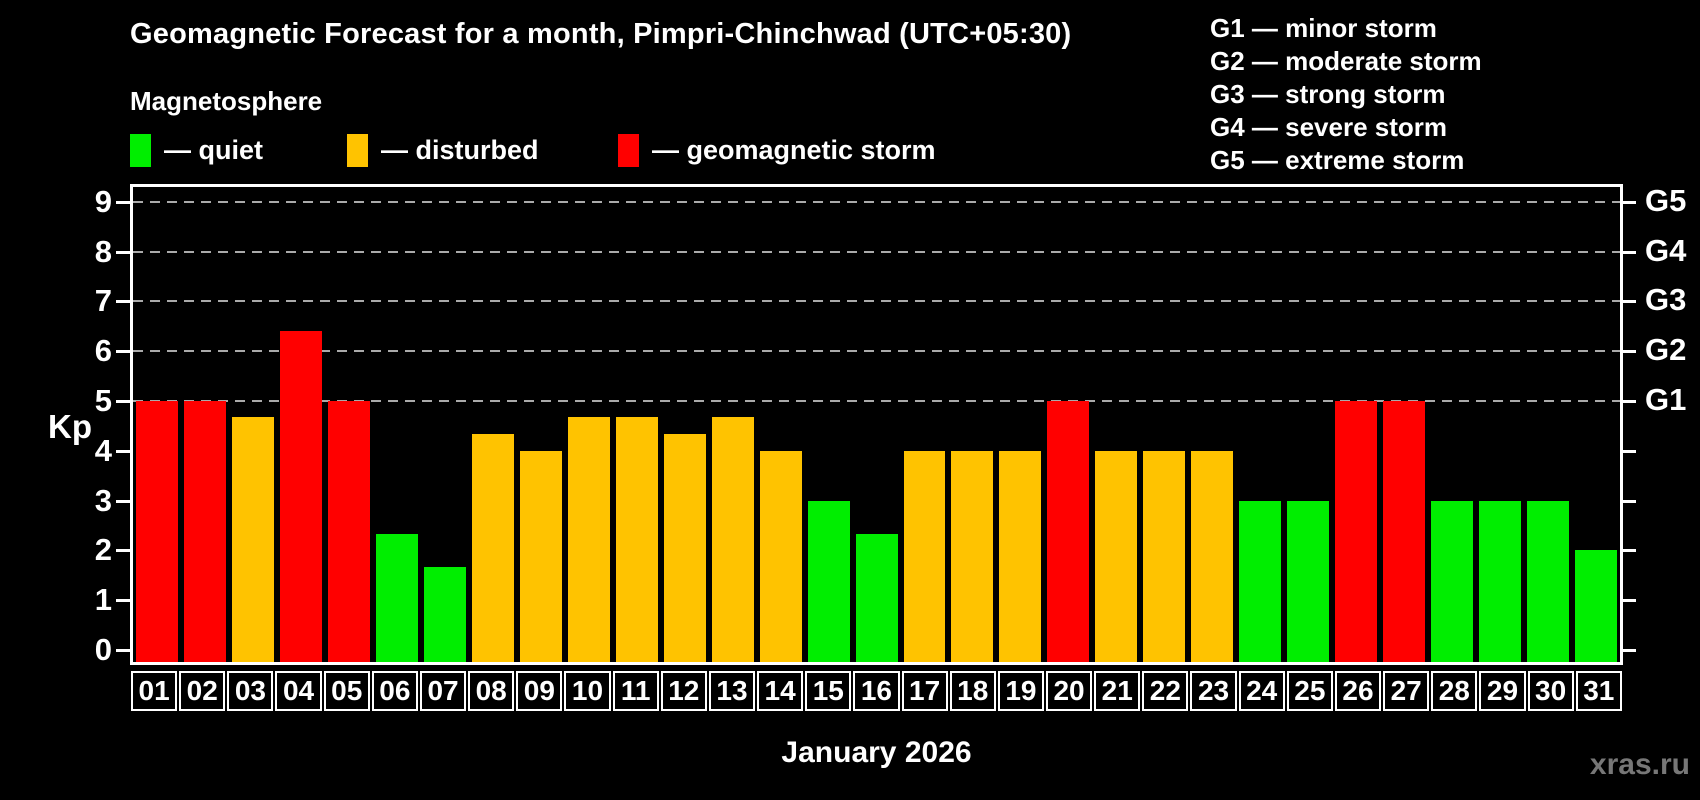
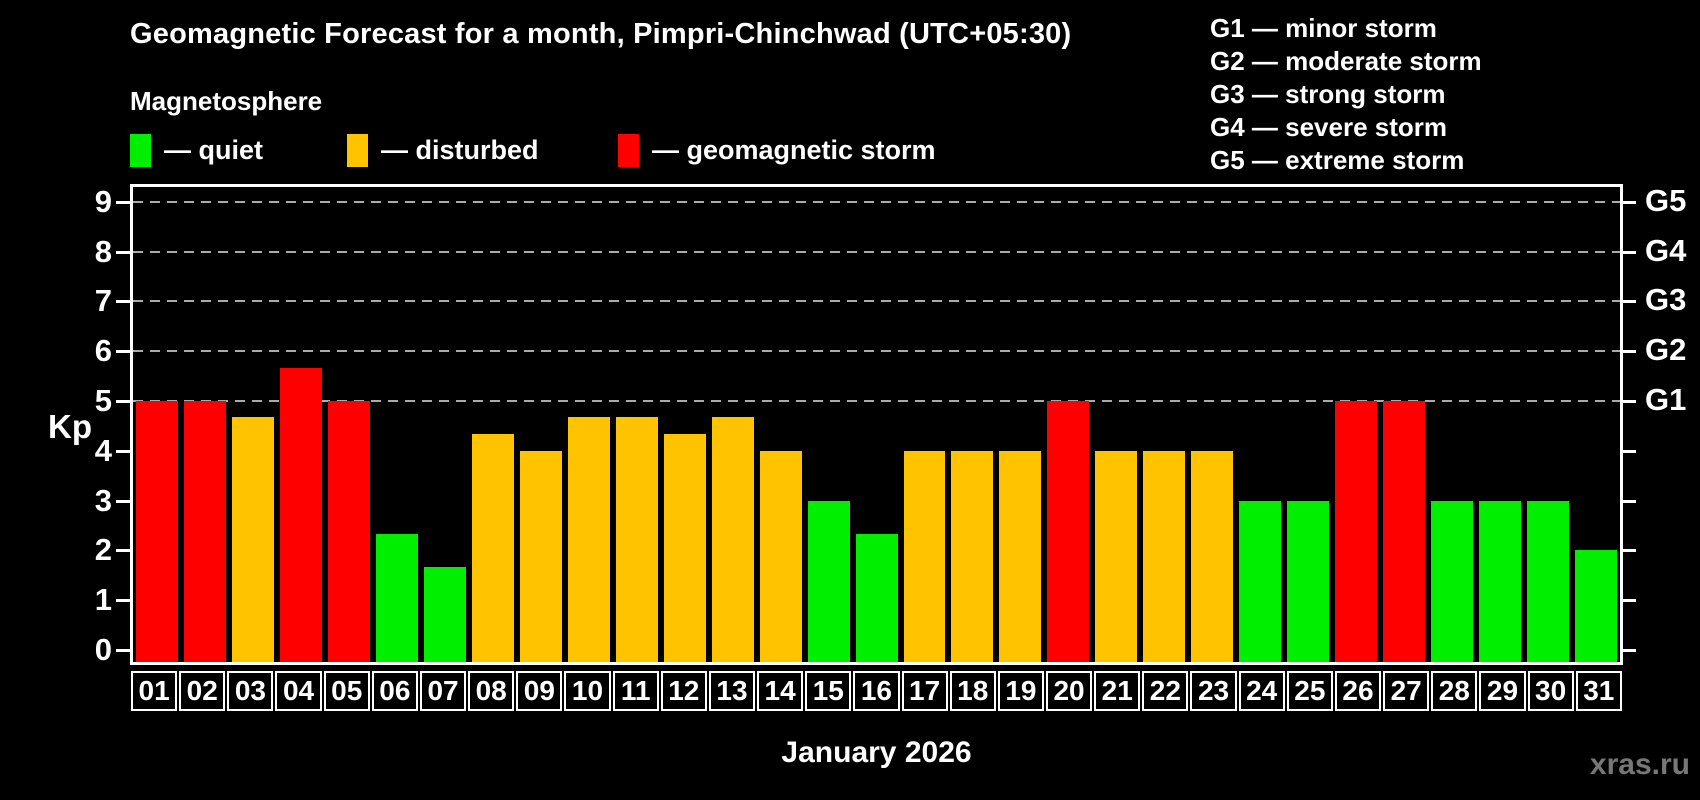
04: 6.4 -> 5.7
